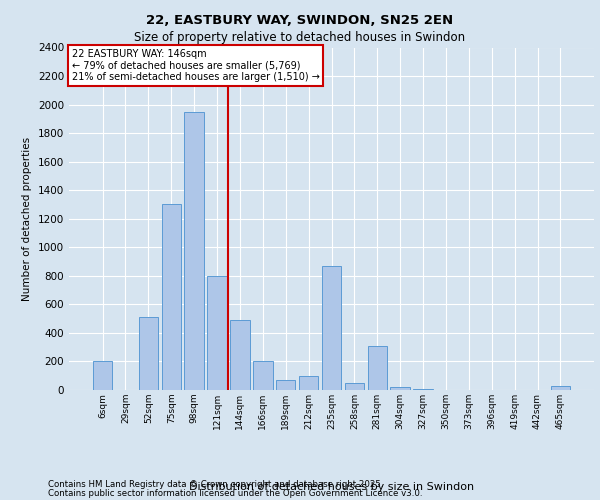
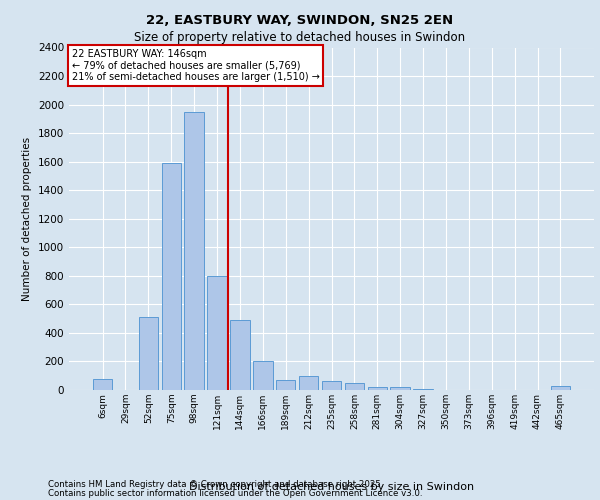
6sqm: 200 -> 80
75sqm: 1300 -> 1590
235sqm: 870 -> 60
281sqm: 310 -> 20
